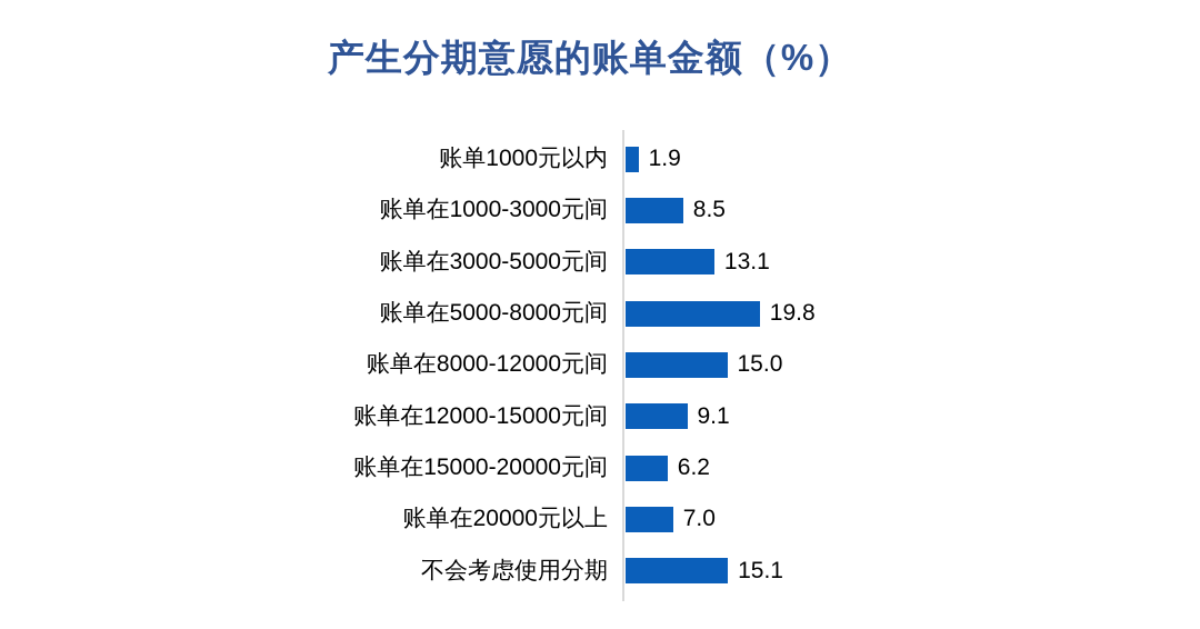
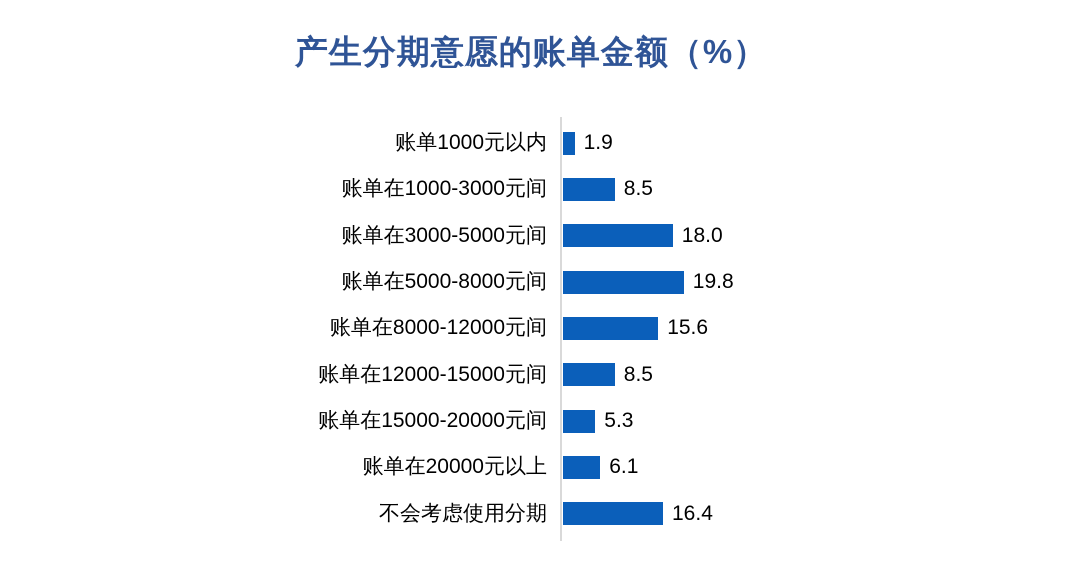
账单在3000-5000元间: 13.1 -> 18.0
账单在8000-12000元间: 15.0 -> 15.6
账单在12000-15000元间: 9.1 -> 8.5
账单在15000-20000元间: 6.2 -> 5.3
账单在20000元以上: 7.0 -> 6.1
不会考虑使用分期: 15.1 -> 16.4
